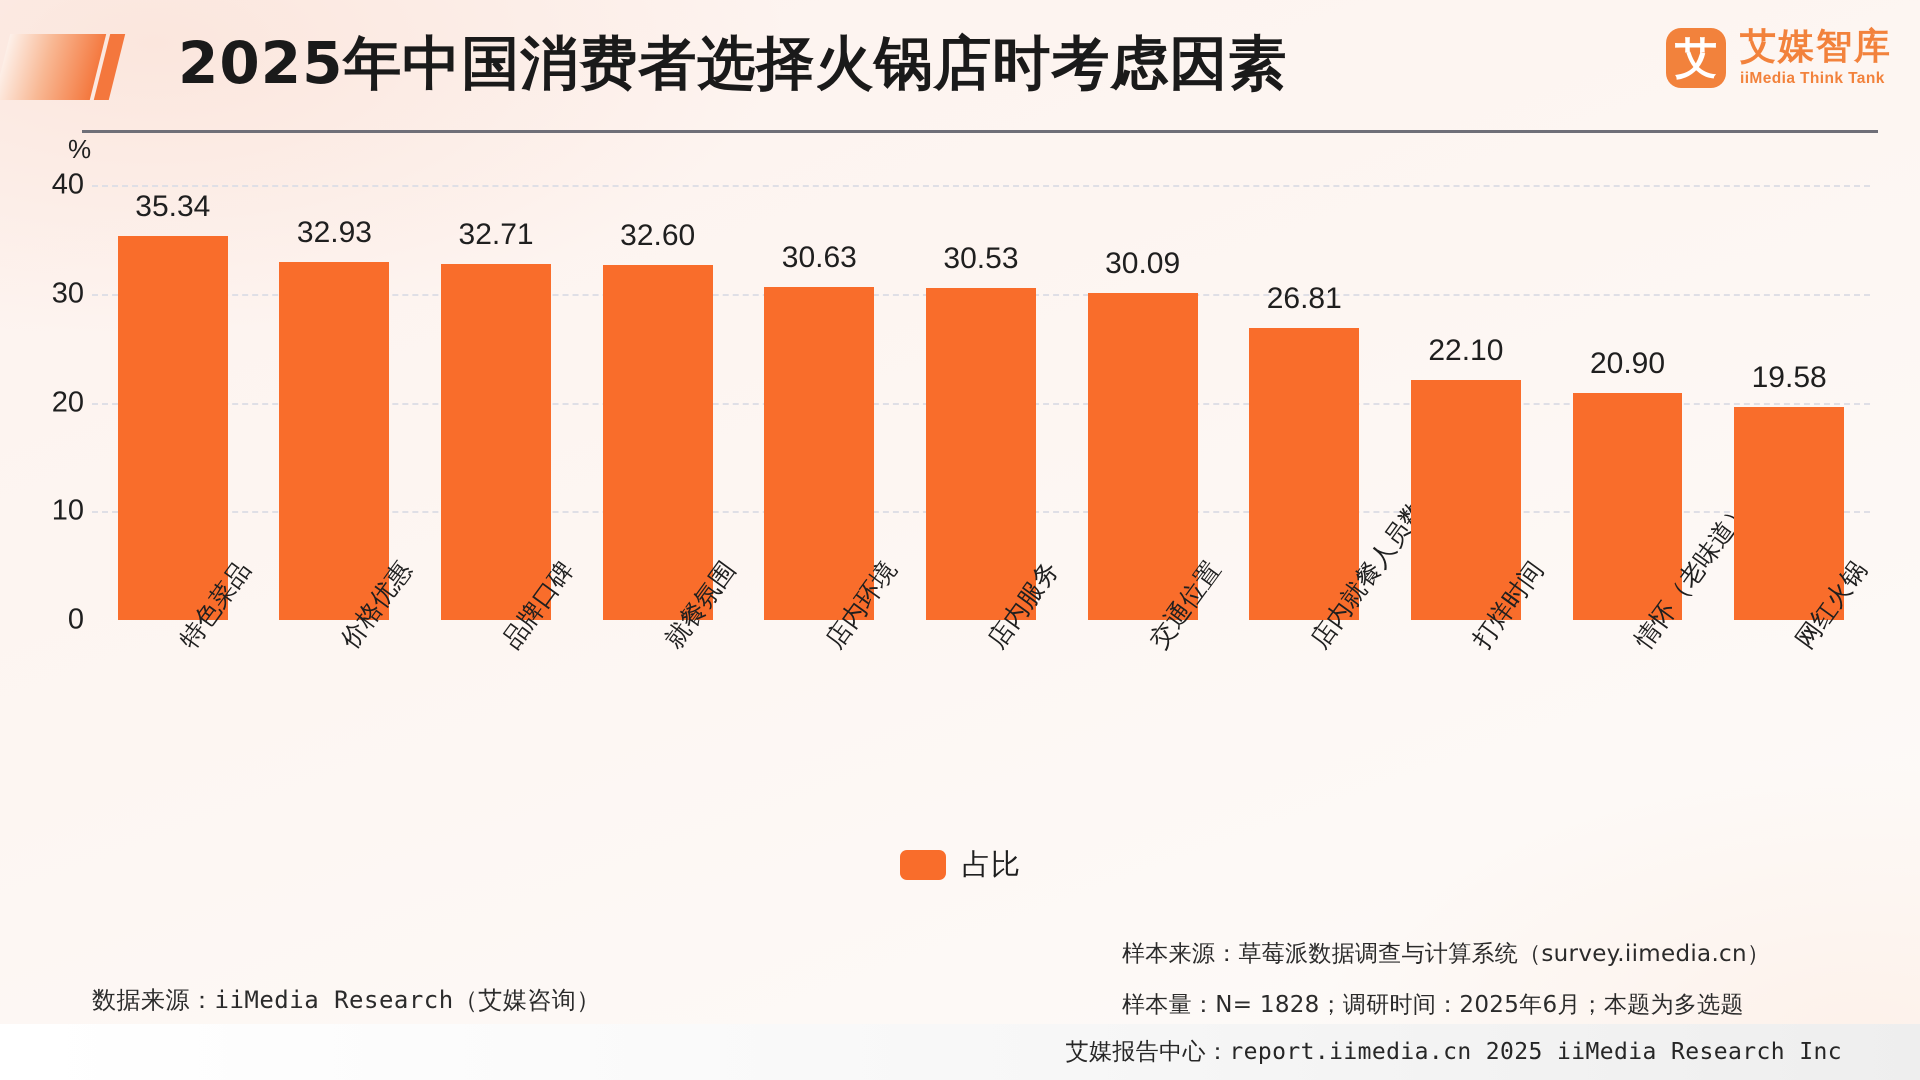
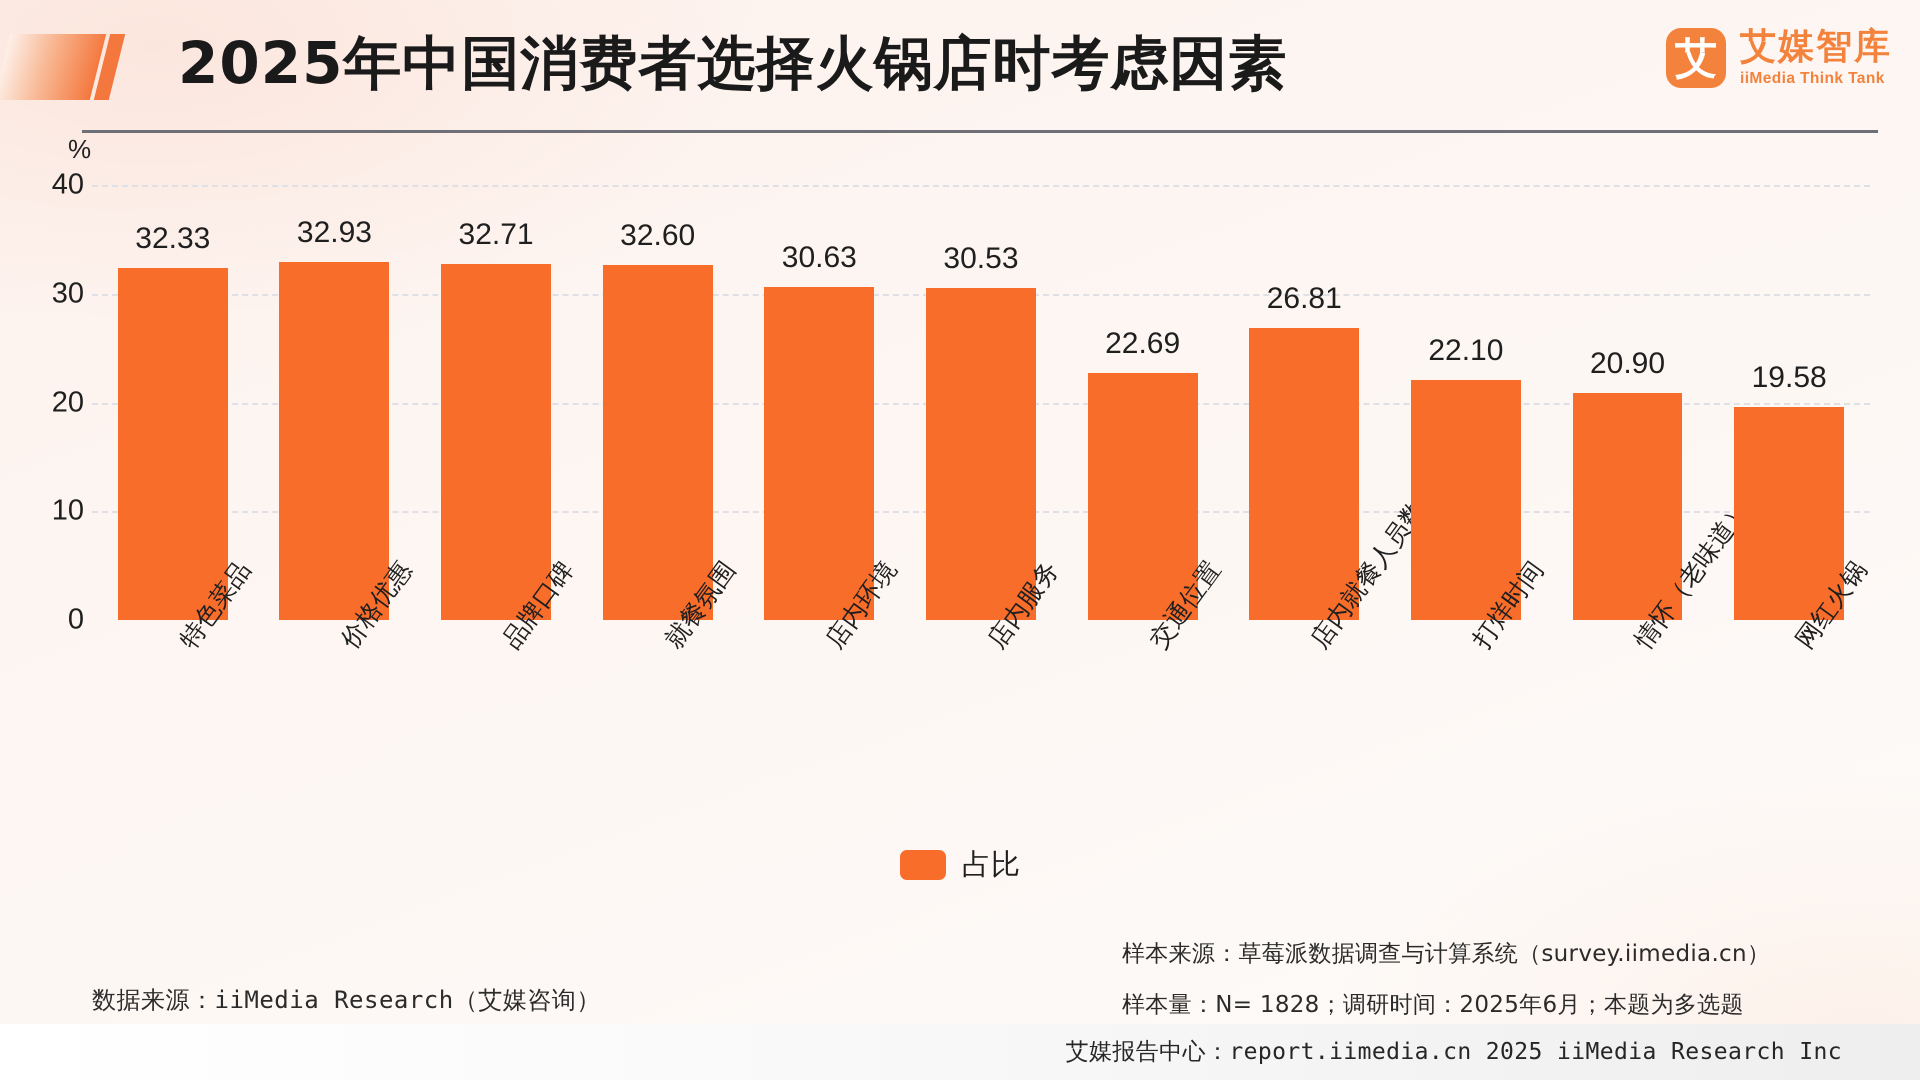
特色菜品: 35.34 -> 32.33
交通位置: 30.09 -> 22.69
